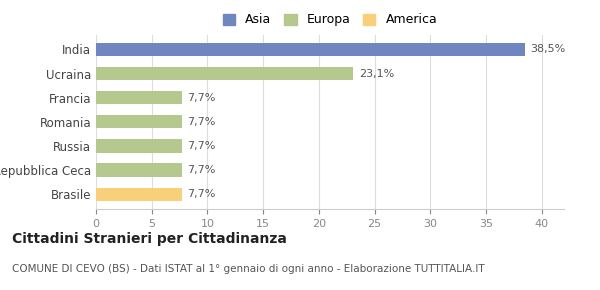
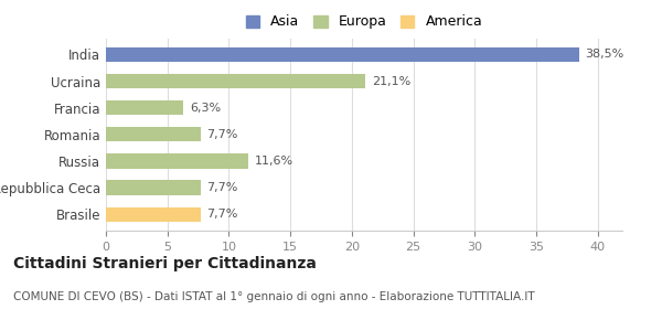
Ucraina: 23,1% -> 21,1%
Francia: 7,7% -> 6,3%
Russia: 7,7% -> 11,6%
